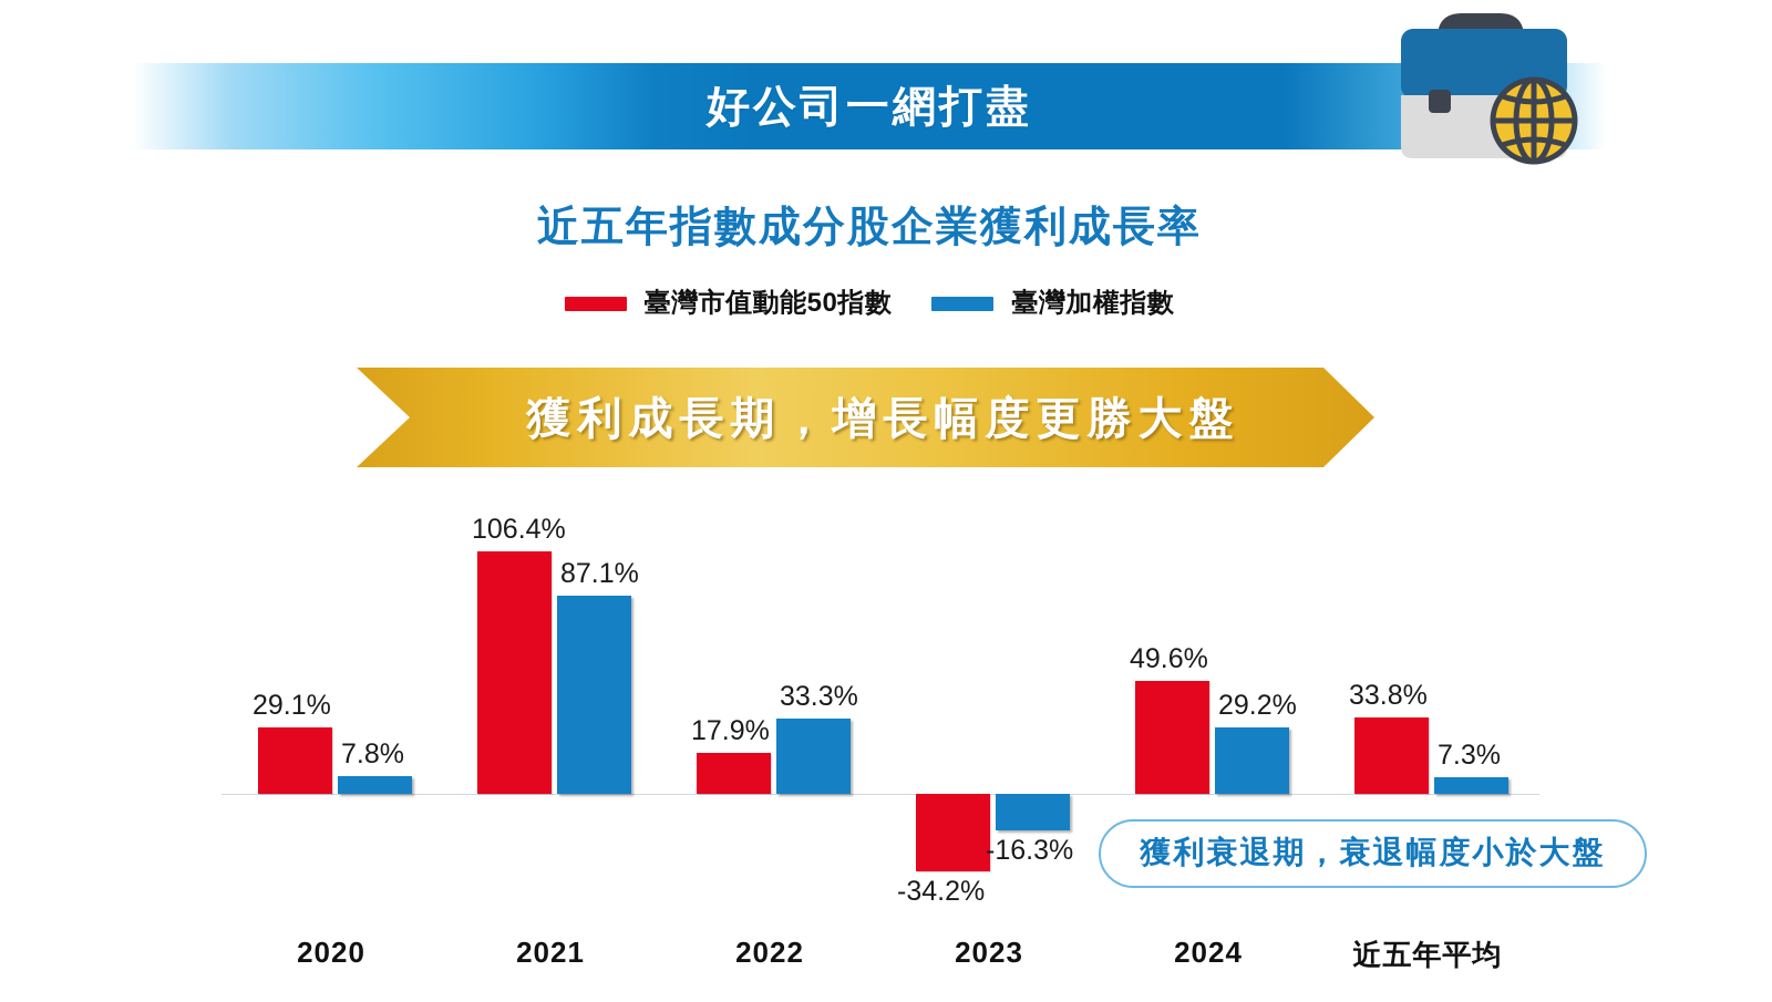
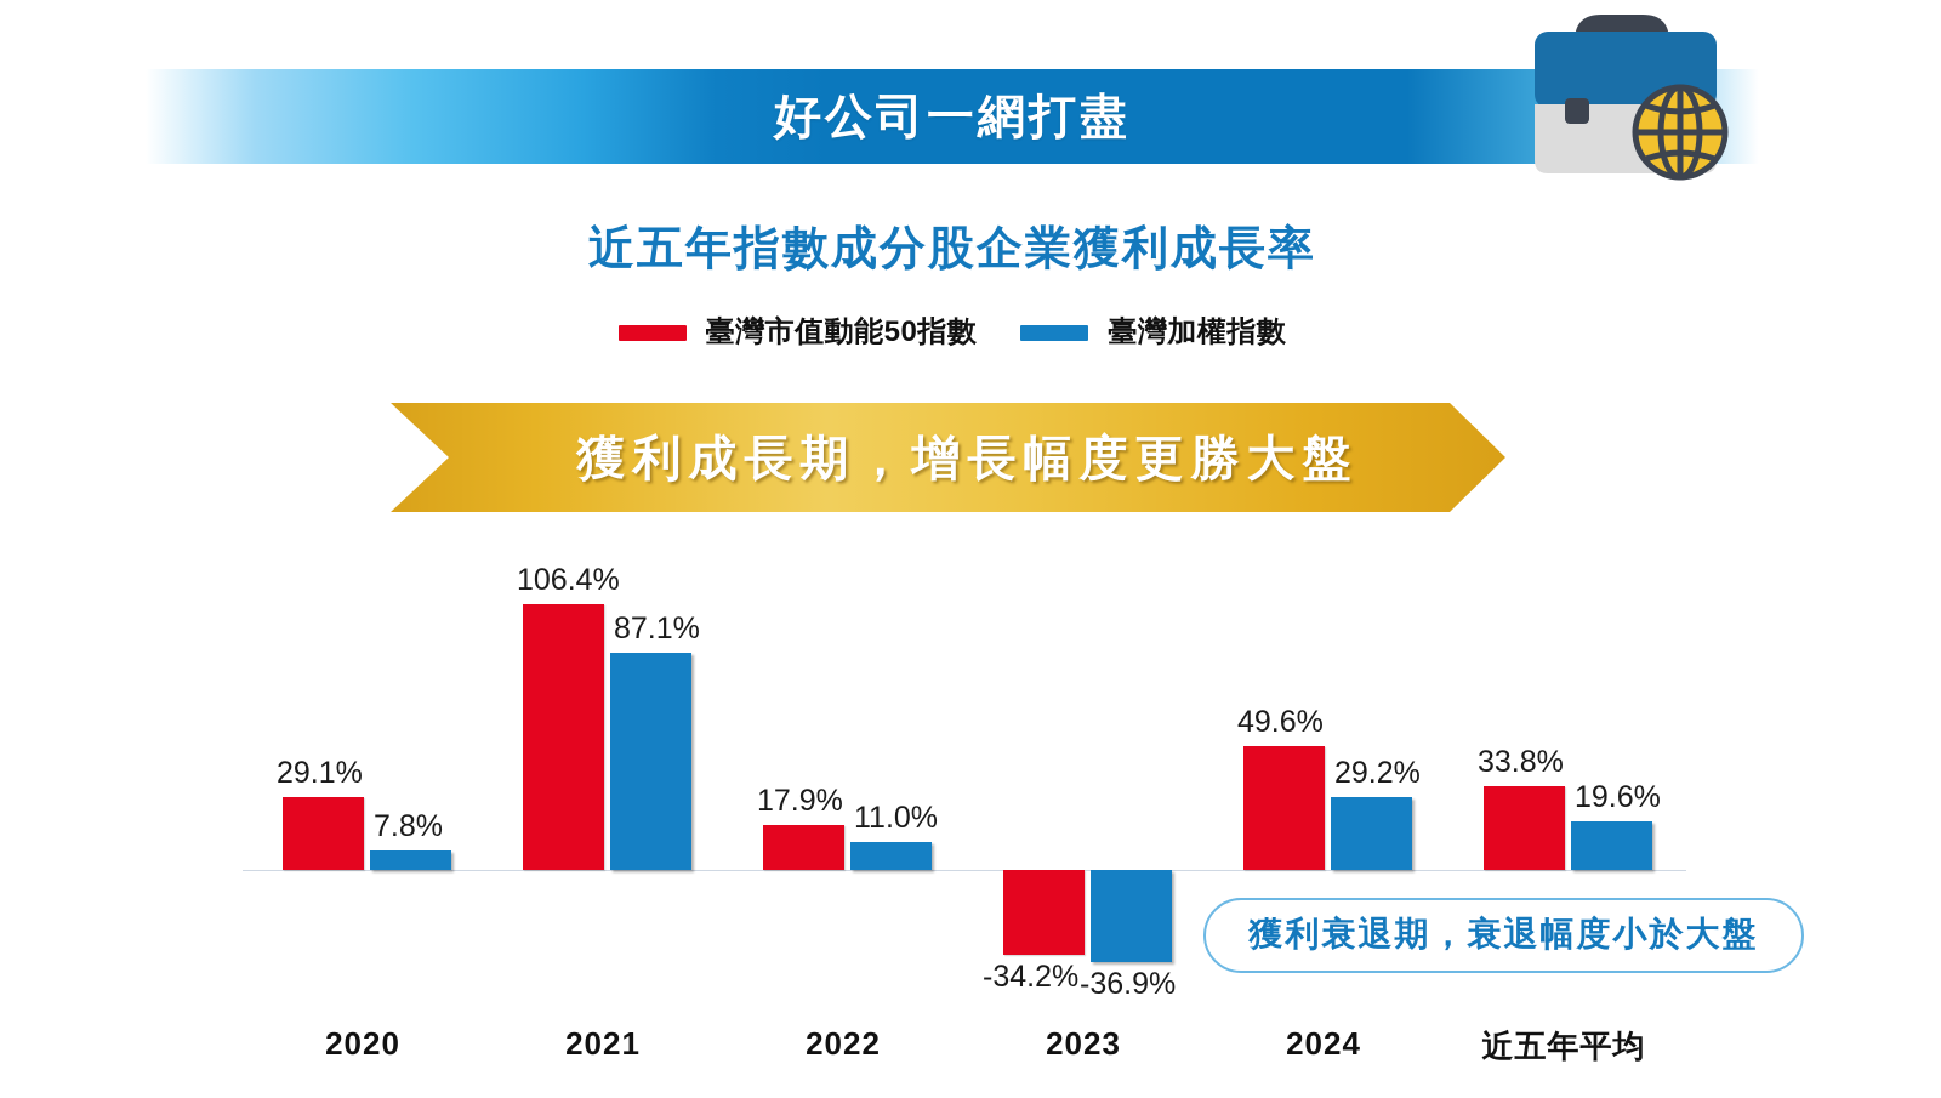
臺灣加權指數/2022: 33.3% -> 11.0%
臺灣加權指數/2023: -16.3% -> -36.9%
臺灣加權指數/近五年平均: 7.3% -> 19.6%
